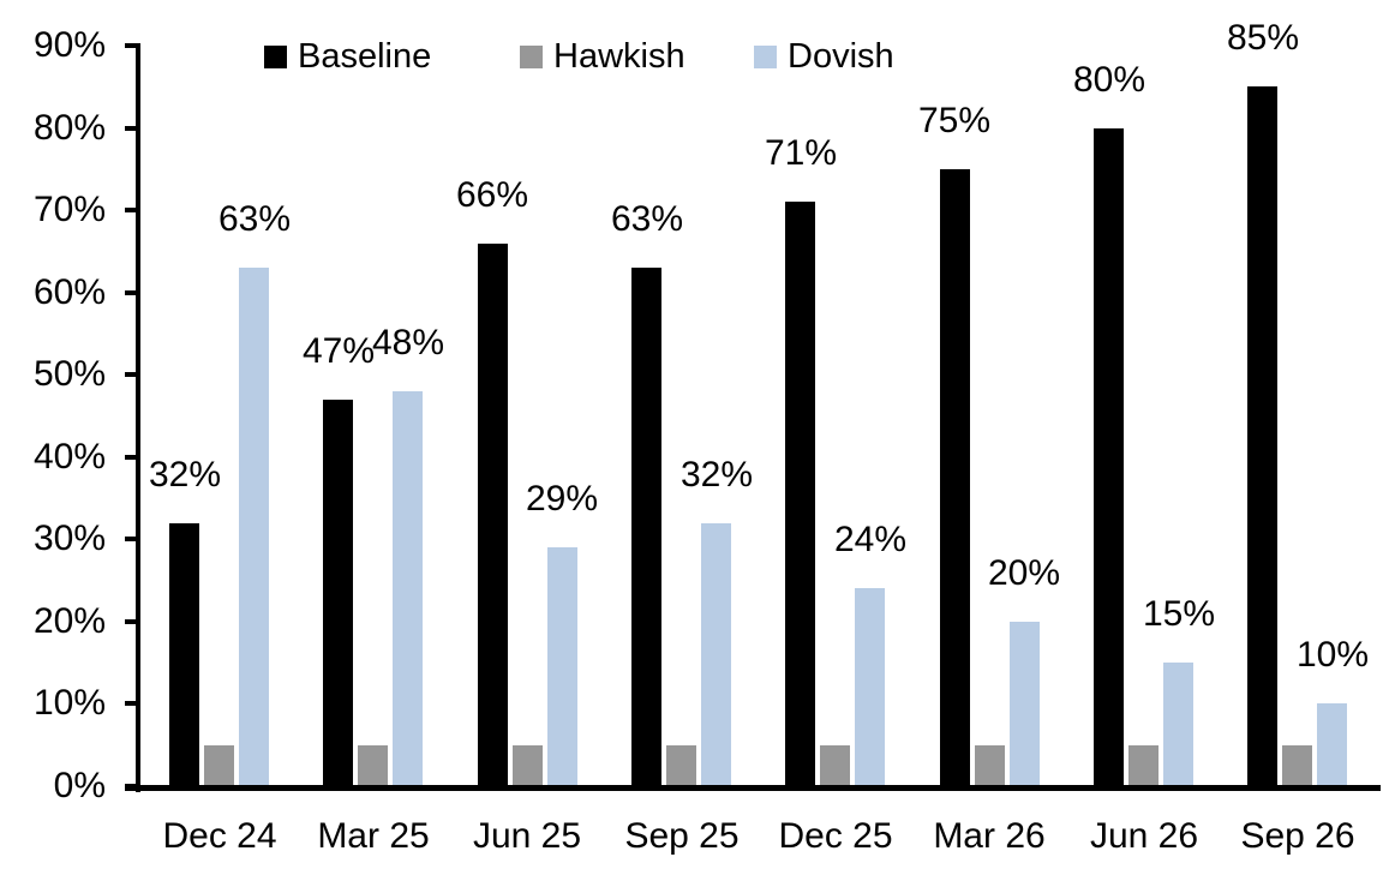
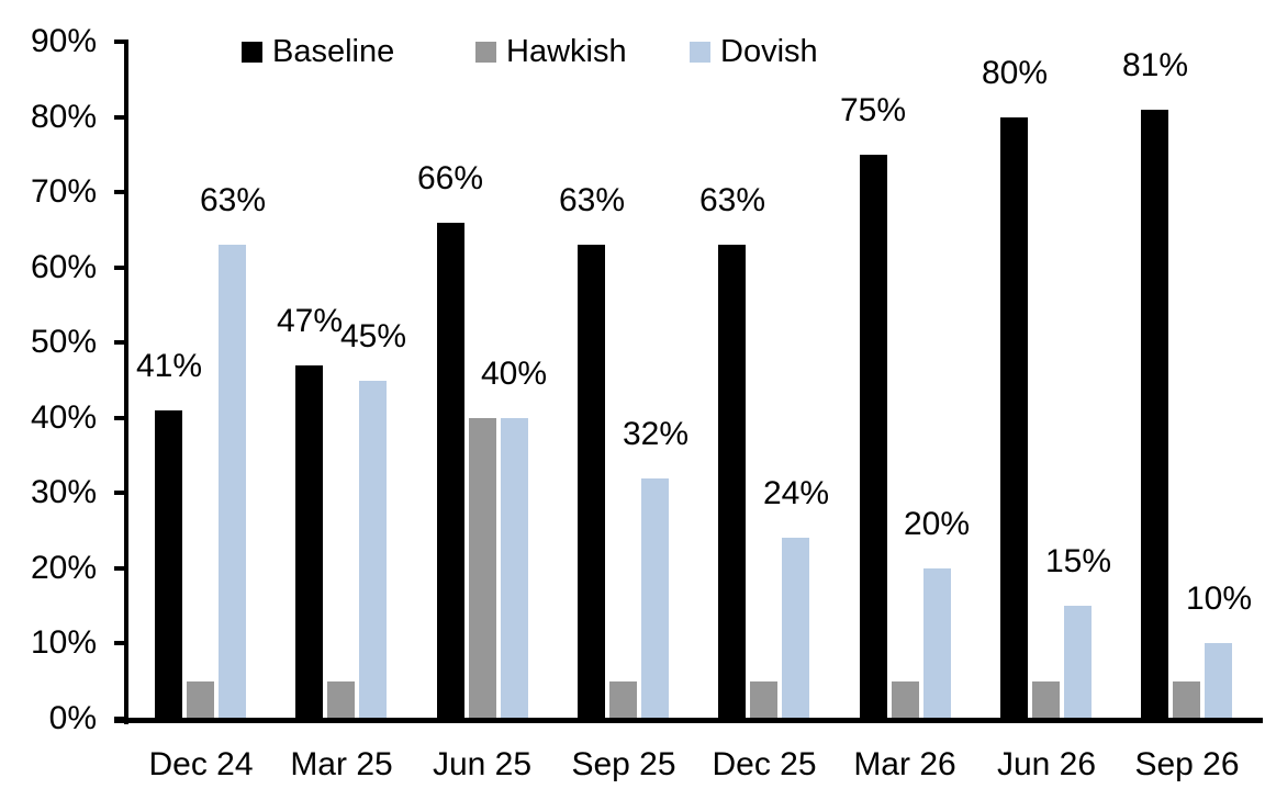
Baseline/Dec 24: 32% -> 41%
Dovish/Mar 25: 48% -> 45%
Hawkish/Jun 25: 5% -> 40%
Dovish/Jun 25: 29% -> 40%
Baseline/Dec 25: 71% -> 63%
Baseline/Sep 26: 85% -> 81%
